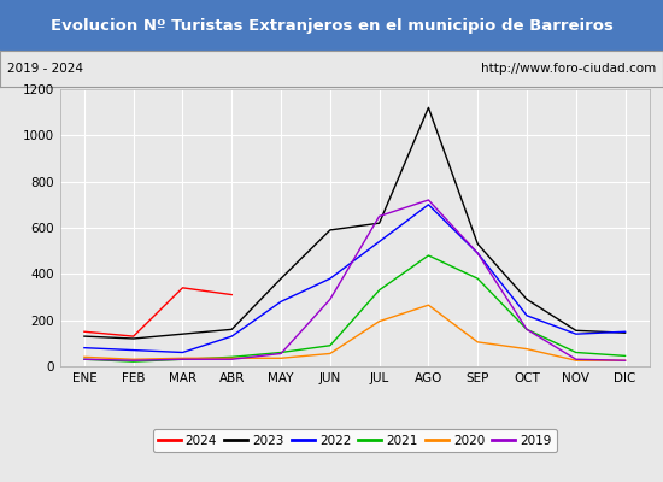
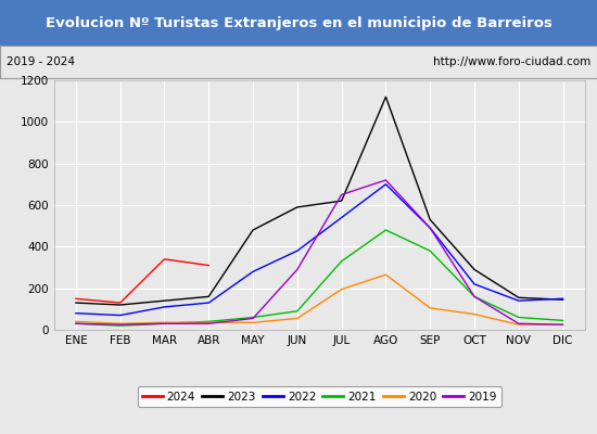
2022/MAR: 60 -> 110
2023/MAY: 380 -> 480
